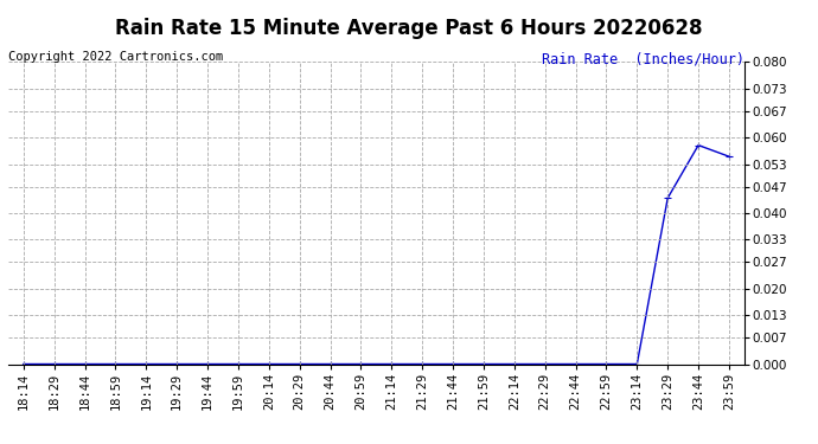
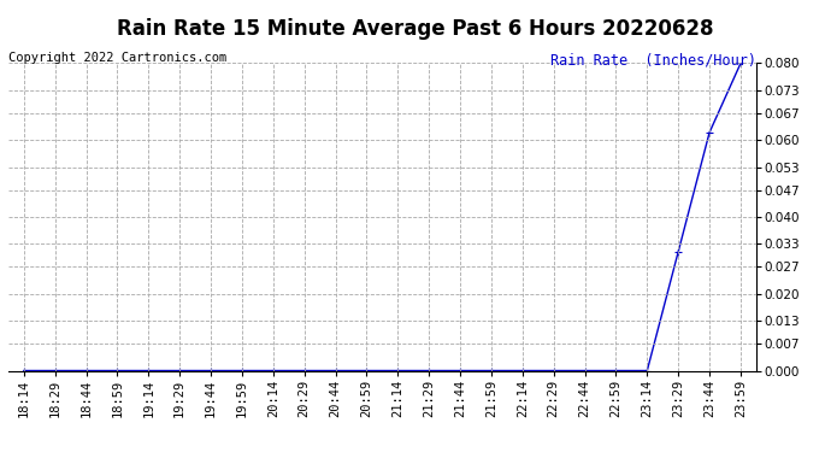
23:29: 0.044 -> 0.031
23:44: 0.058 -> 0.062
23:59: 0.055 -> 0.080
